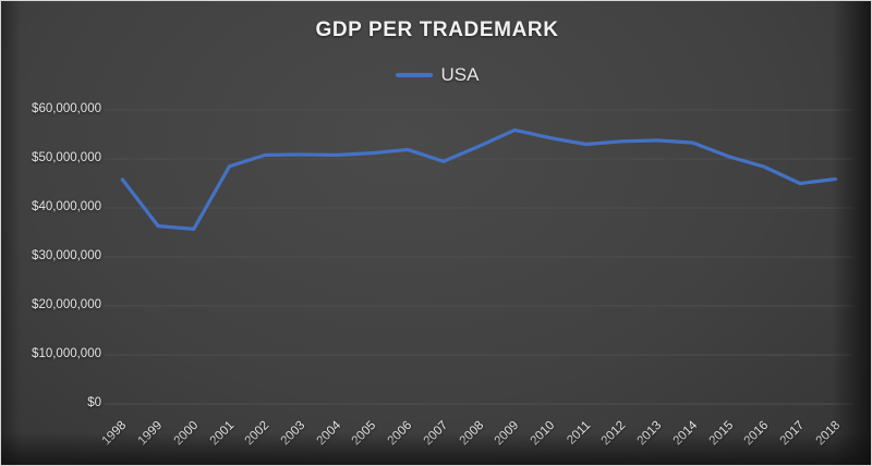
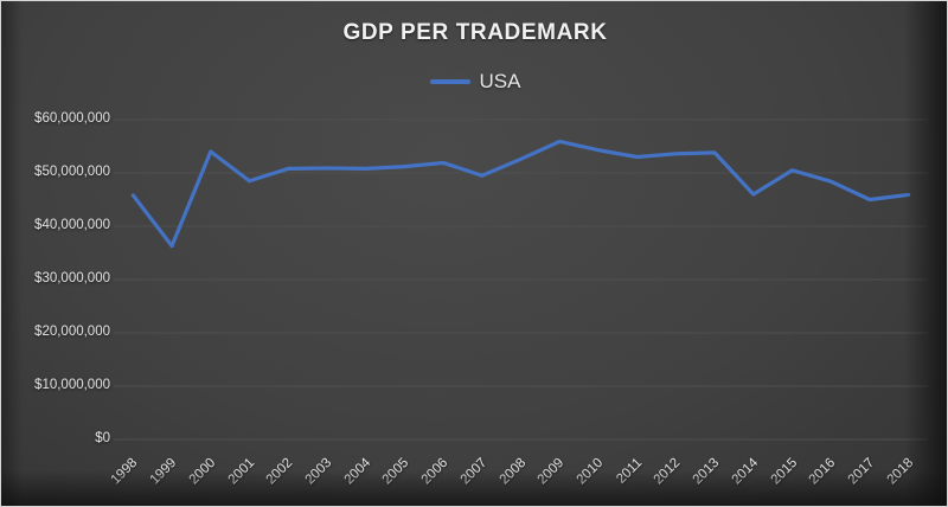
2000: $36000000 -> $54000000
2014: $53000000 -> $46000000
